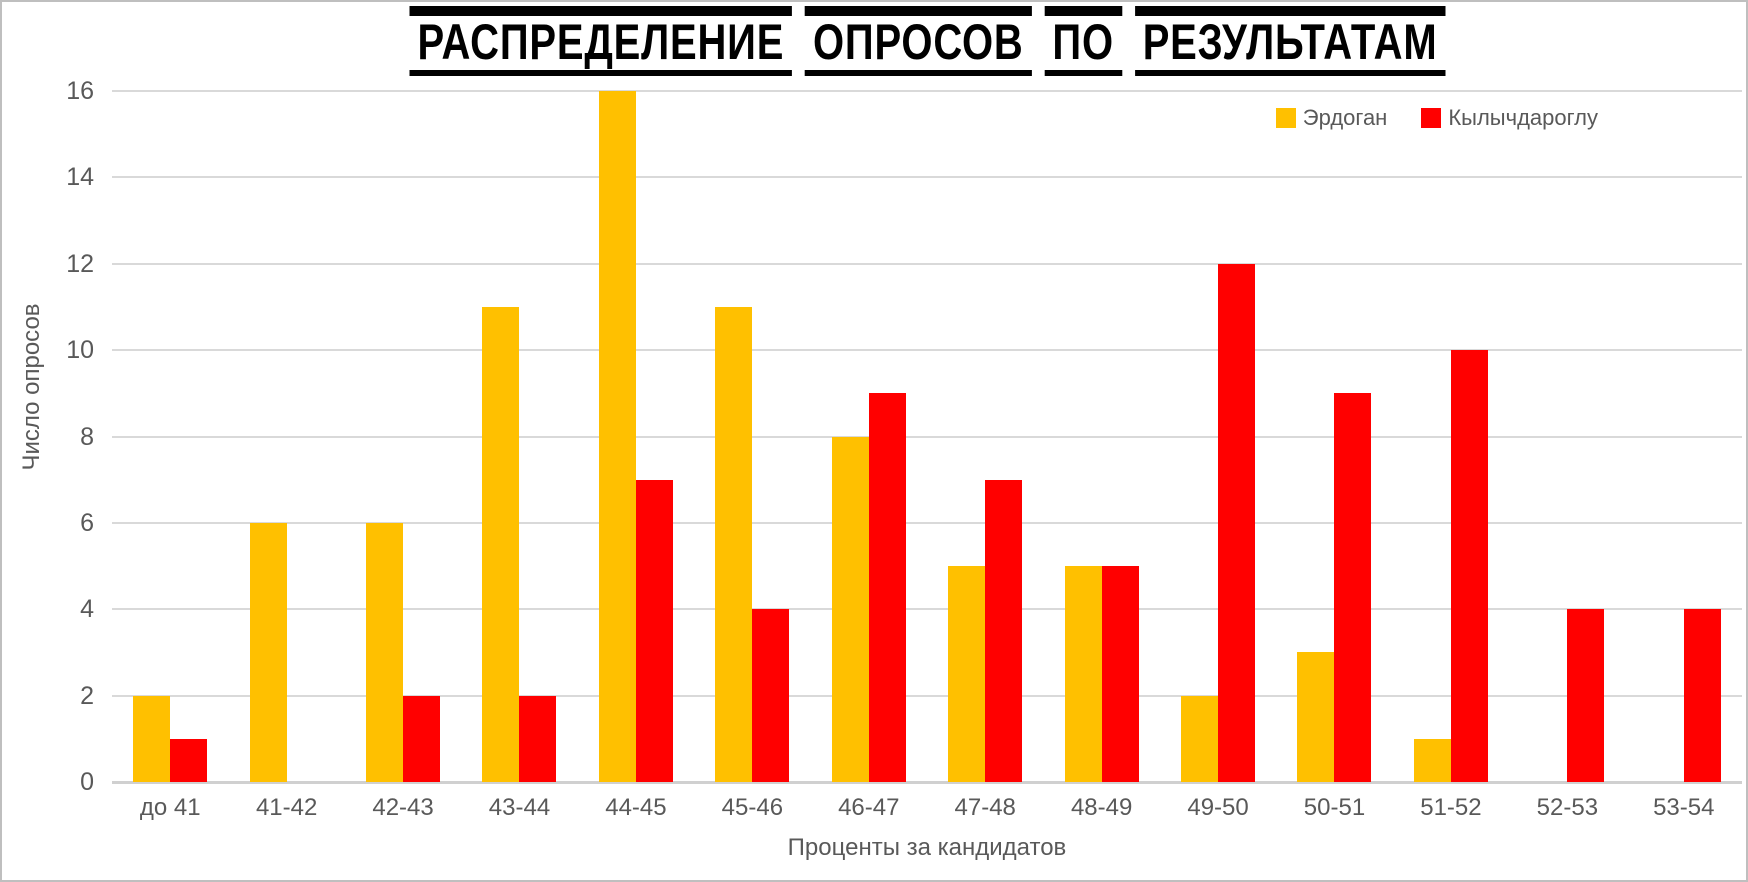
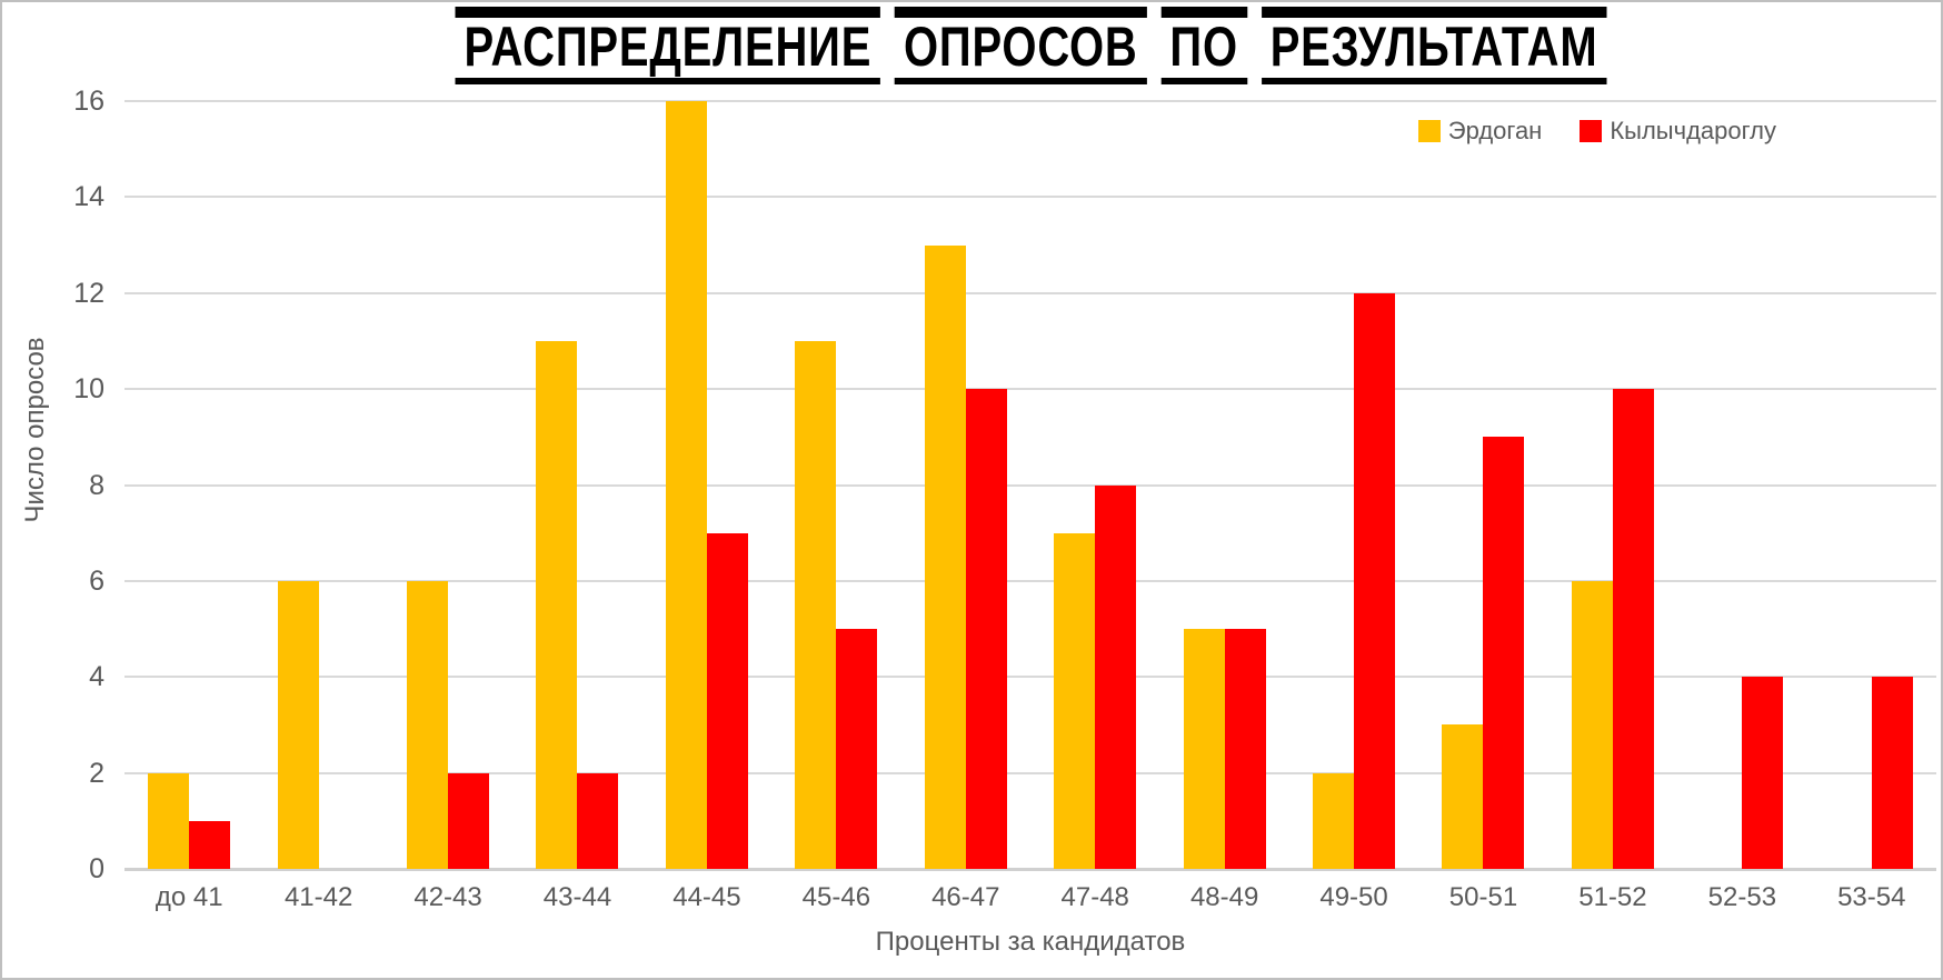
Кылычдароглу/45-46: 4 -> 5
Эрдоган/46-47: 8 -> 13
Кылычдароглу/46-47: 9 -> 10
Эрдоган/47-48: 5 -> 7
Кылычдароглу/47-48: 7 -> 8
Эрдоган/51-52: 1 -> 6
